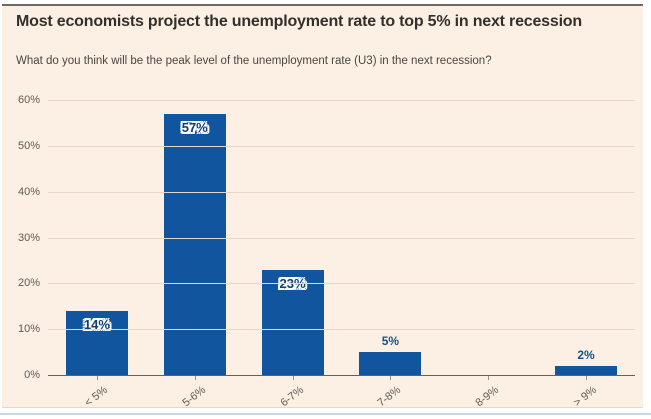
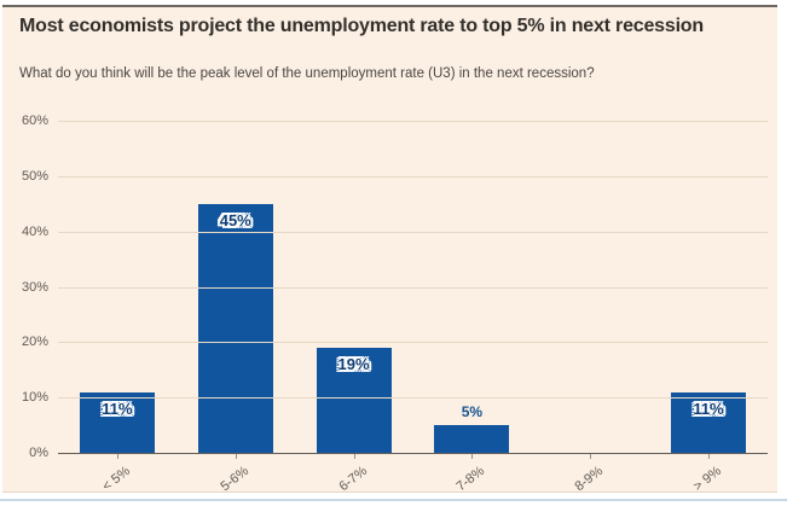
< 5%: 14% -> 11%
5-6%: 57% -> 45%
6-7%: 23% -> 19%
> 9%: 2% -> 11%
